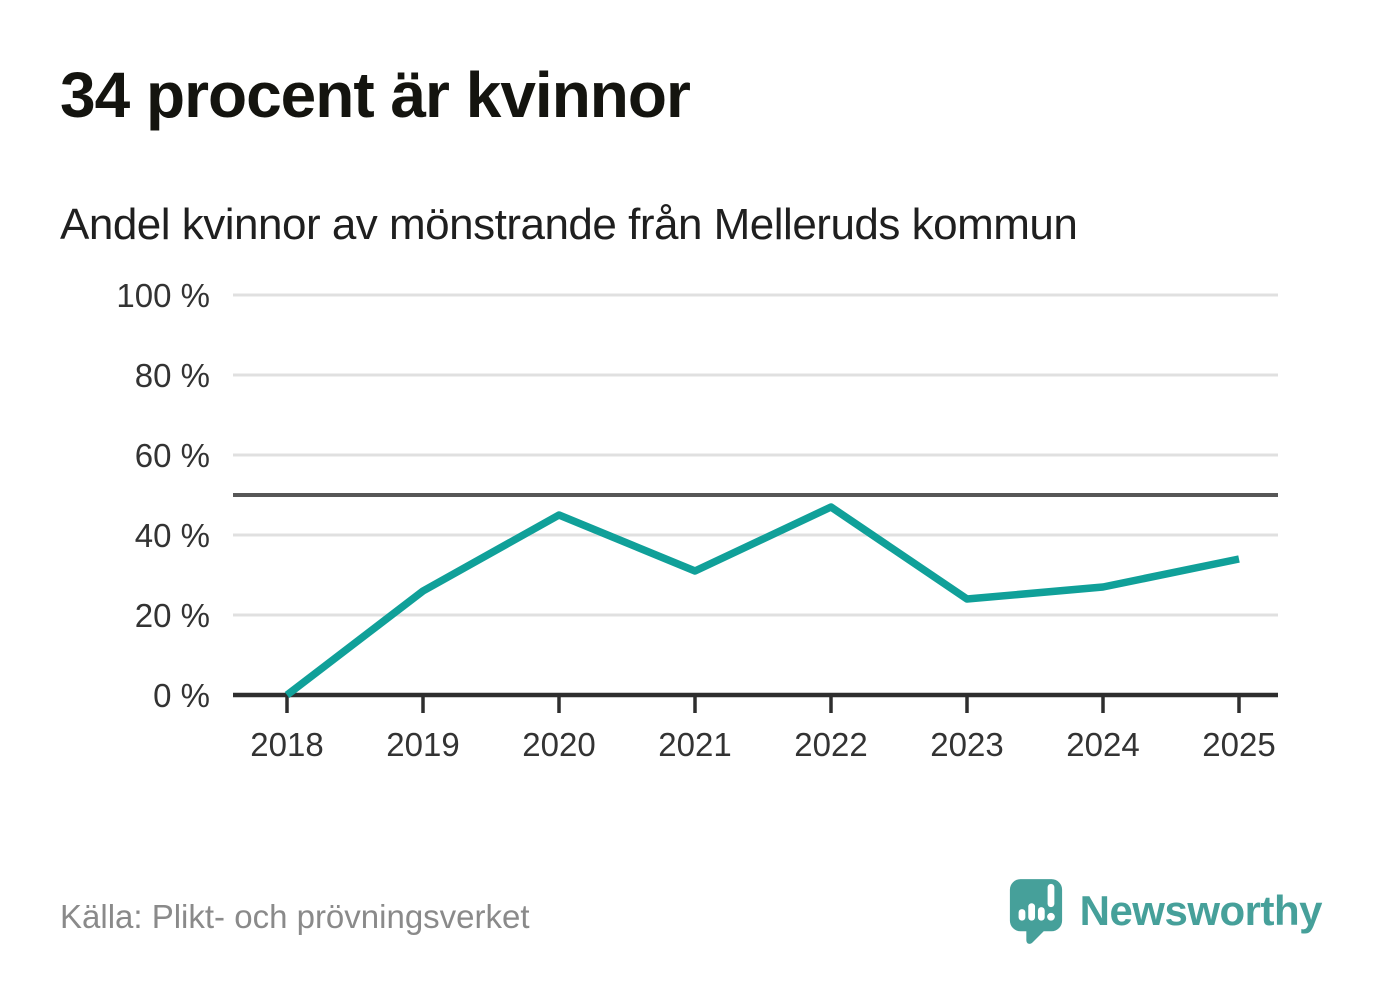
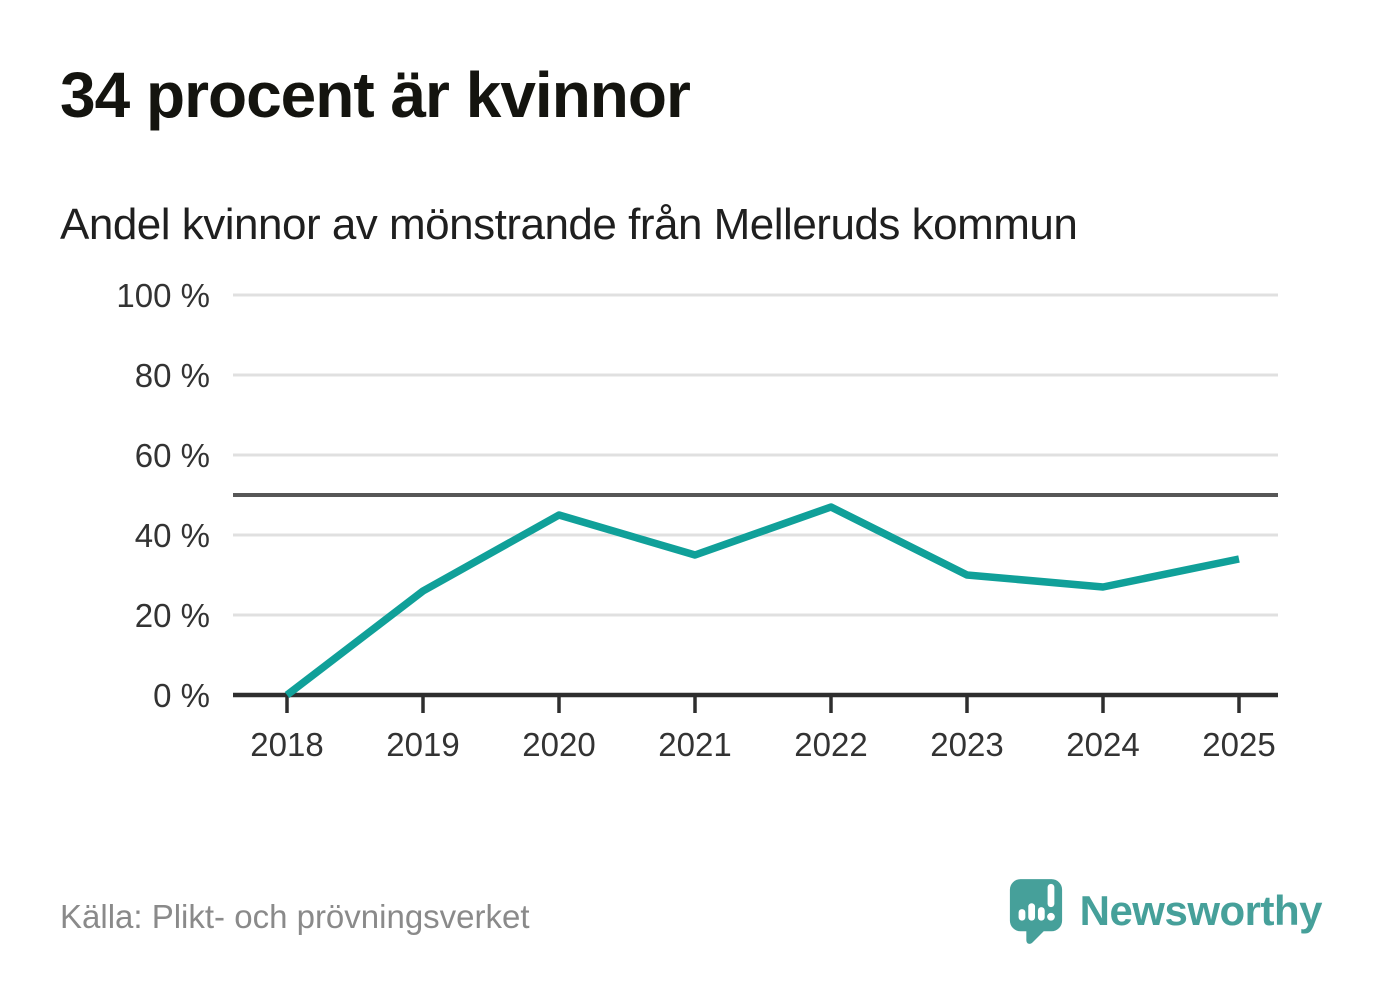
2021: 31% -> 35%
2023: 24% -> 30%
